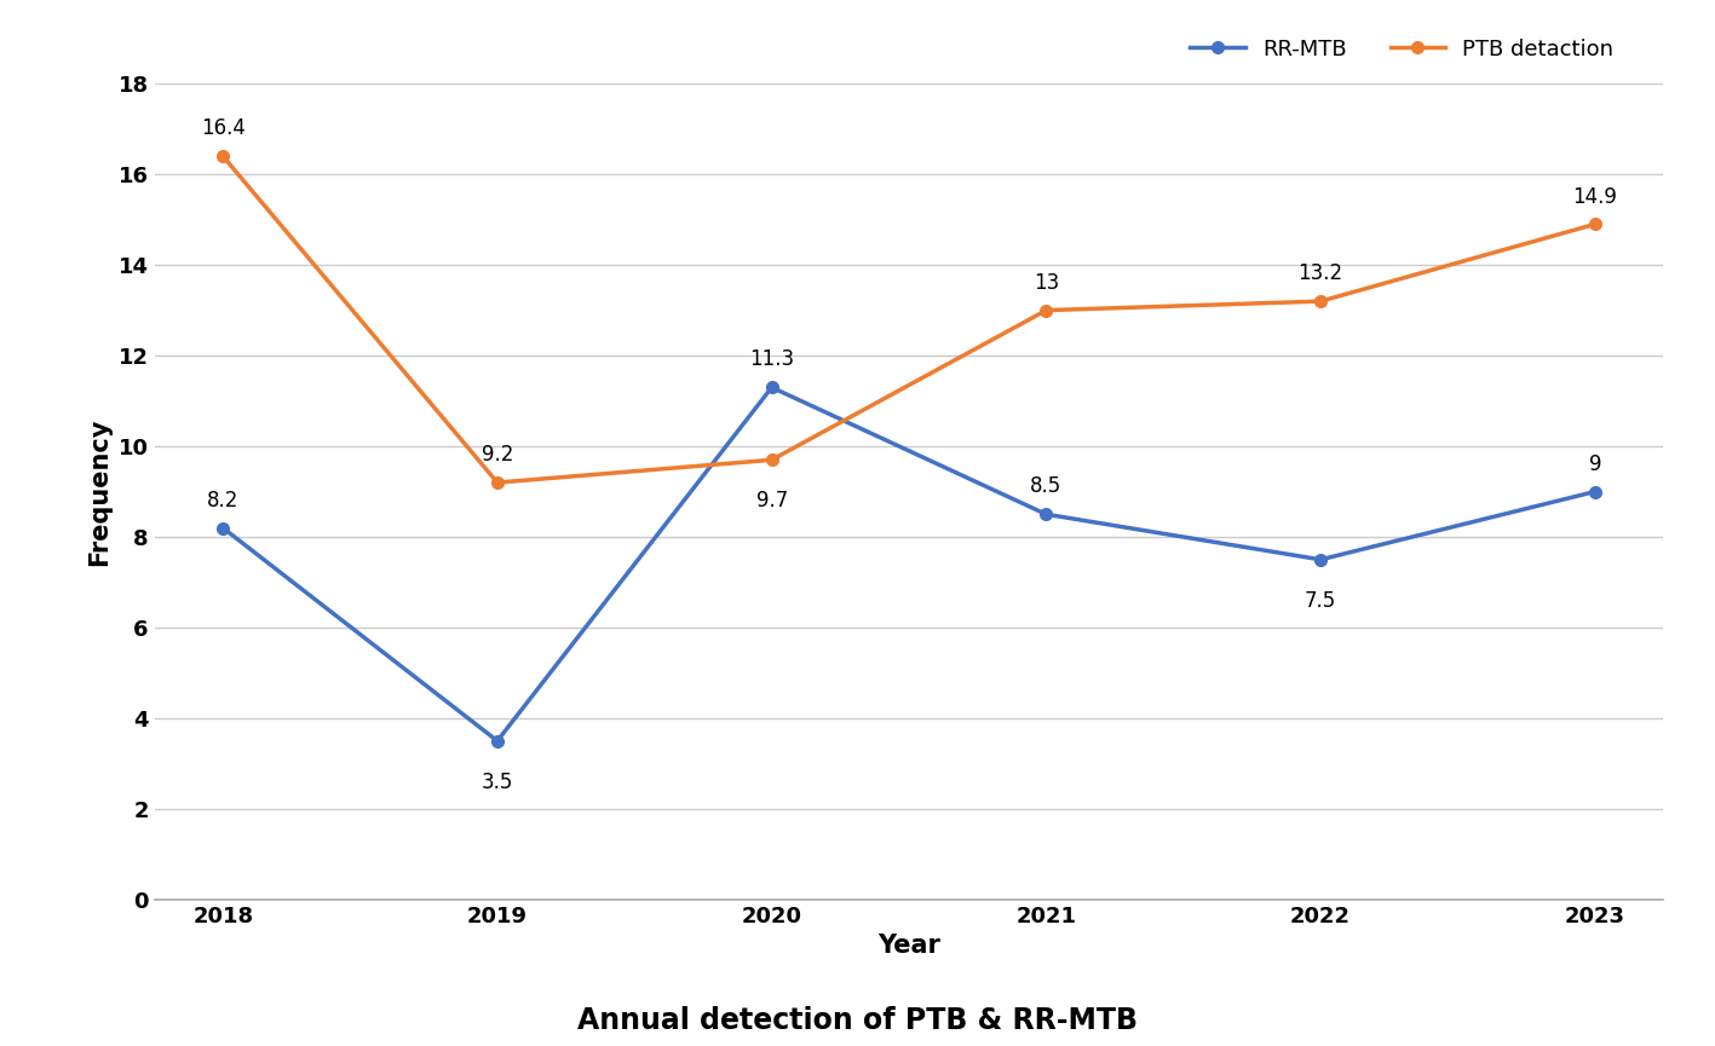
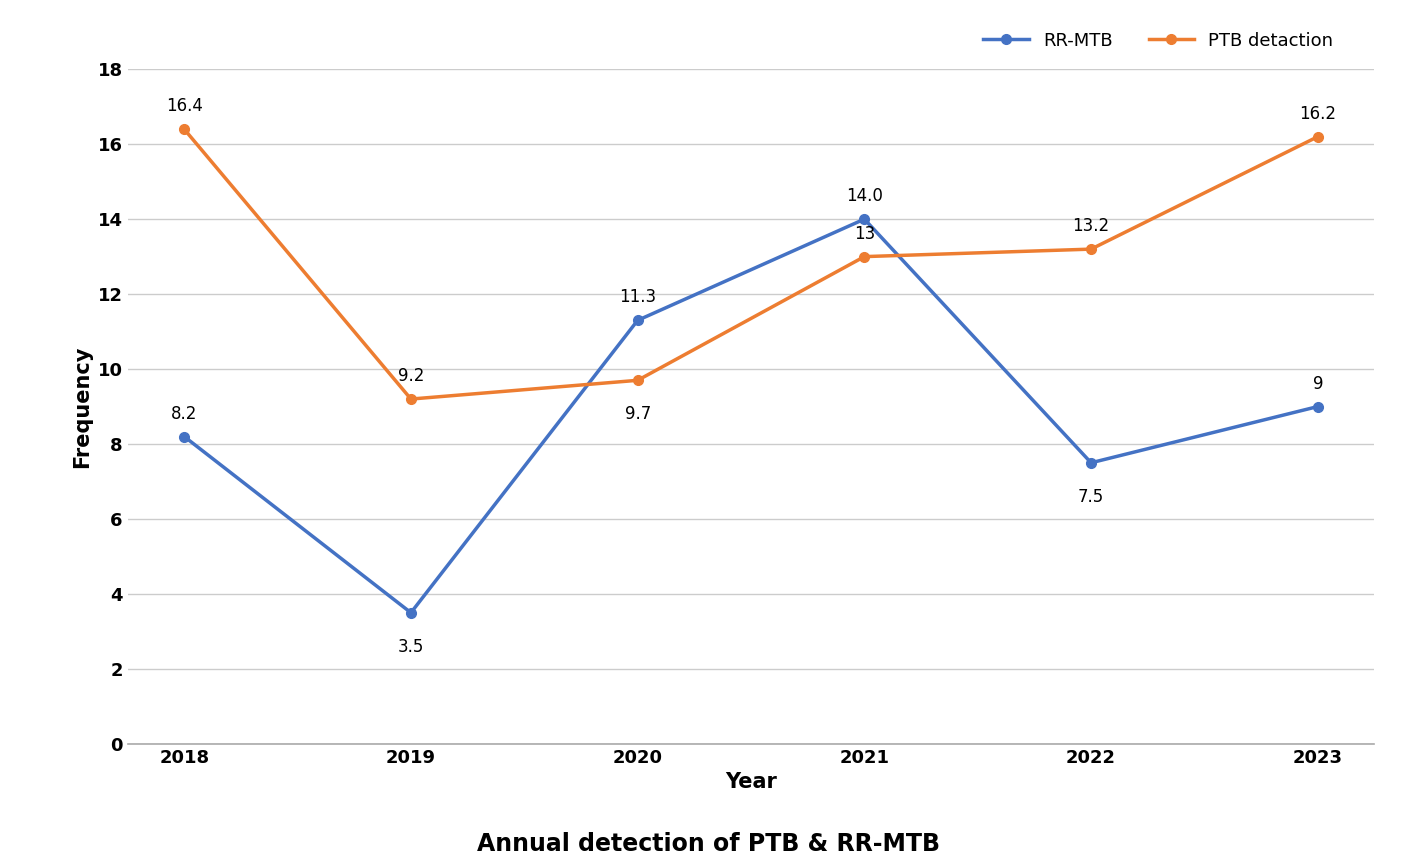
RR-MTB/2021: 8.5 -> 14.0
PTB detaction/2023: 14.9 -> 16.2
